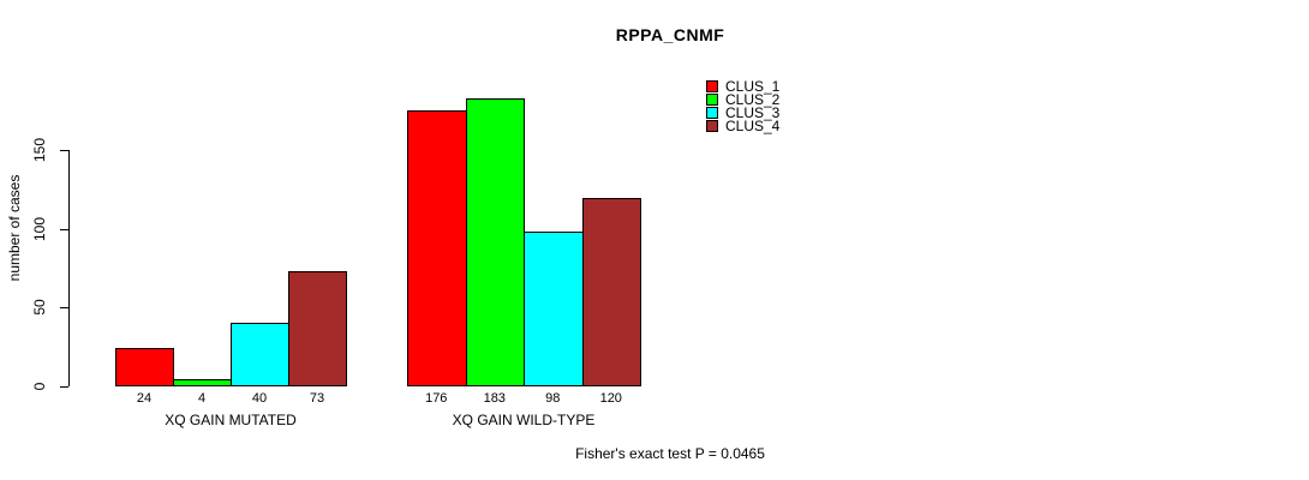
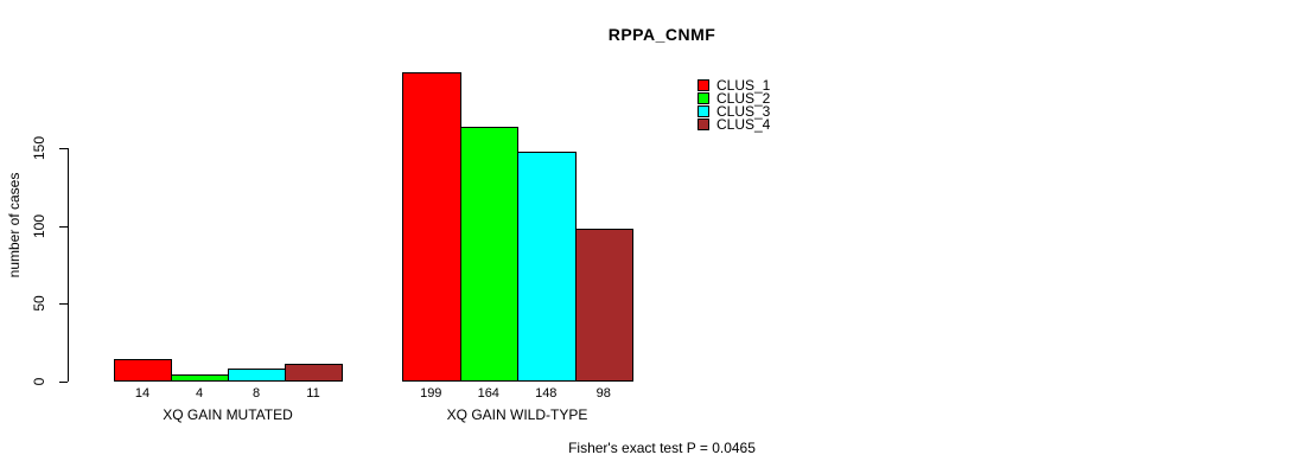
CLUS_1/XQ GAIN MUTATED: 24 -> 14
CLUS_3/XQ GAIN MUTATED: 40 -> 8
CLUS_4/XQ GAIN MUTATED: 73 -> 11
CLUS_1/XQ GAIN WILD-TYPE: 176 -> 199
CLUS_2/XQ GAIN WILD-TYPE: 183 -> 164
CLUS_3/XQ GAIN WILD-TYPE: 98 -> 148
CLUS_4/XQ GAIN WILD-TYPE: 120 -> 98
